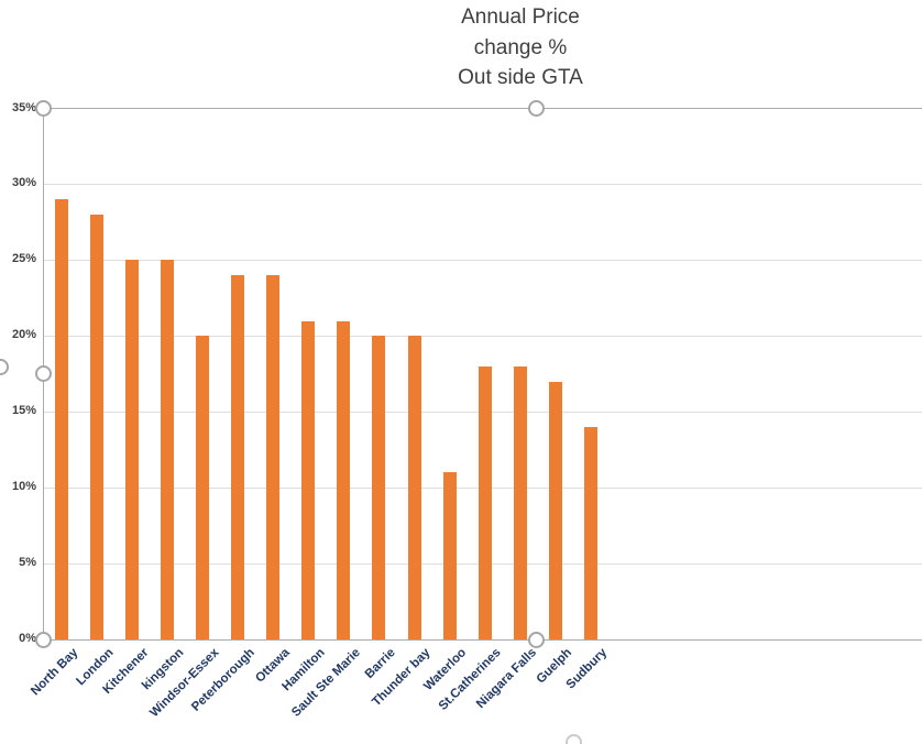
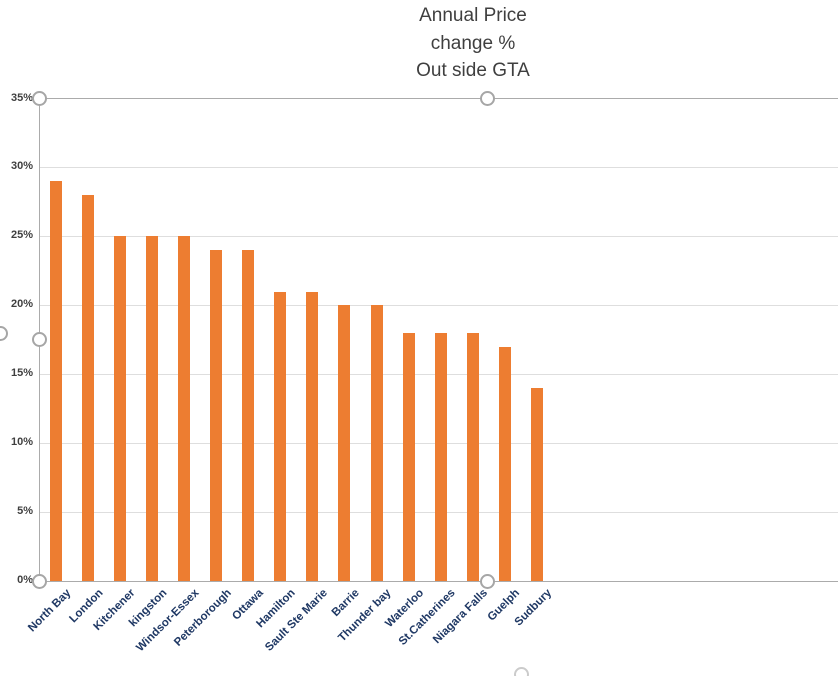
Windsor-Essex: 20% -> 25%
Waterloo: 11% -> 18%
